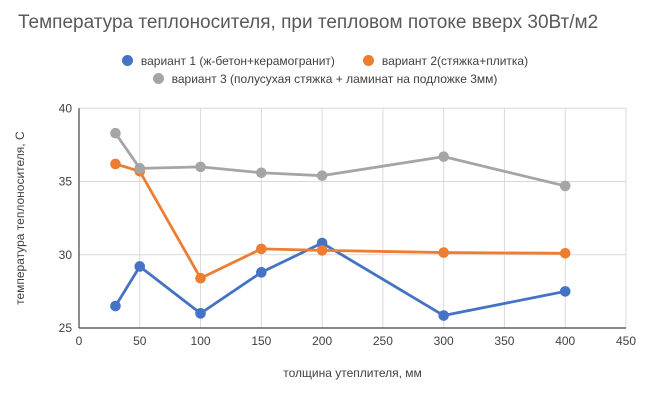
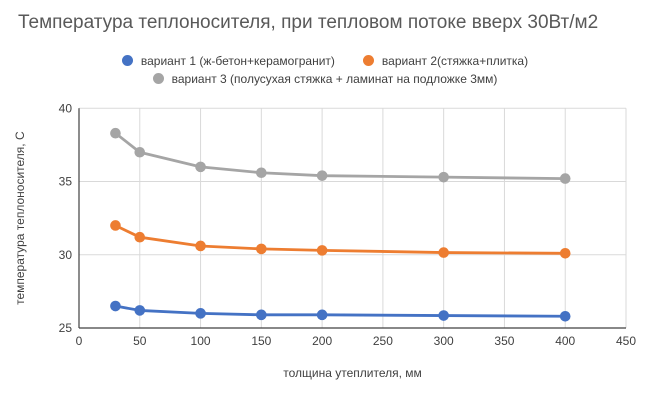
вариант 2(стяжка+плитка)/30: 36.2 -> 32.0
вариант 1 (ж-бетон+керамогранит)/50: 29.2 -> 26.2
вариант 2(стяжка+плитка)/50: 35.7 -> 31.2
вариант 3 (полусухая стяжка + ламинат на подложке 3мм)/50: 35.9 -> 37.0
вариант 2(стяжка+плитка)/100: 28.4 -> 30.6
вариант 1 (ж-бетон+керамогранит)/150: 28.8 -> 25.9
вариант 1 (ж-бетон+керамогранит)/200: 30.8 -> 25.9
вариант 3 (полусухая стяжка + ламинат на подложке 3мм)/300: 36.7 -> 35.3
вариант 1 (ж-бетон+керамогранит)/400: 27.5 -> 25.8
вариант 3 (полусухая стяжка + ламинат на подложке 3мм)/400: 34.7 -> 35.2
